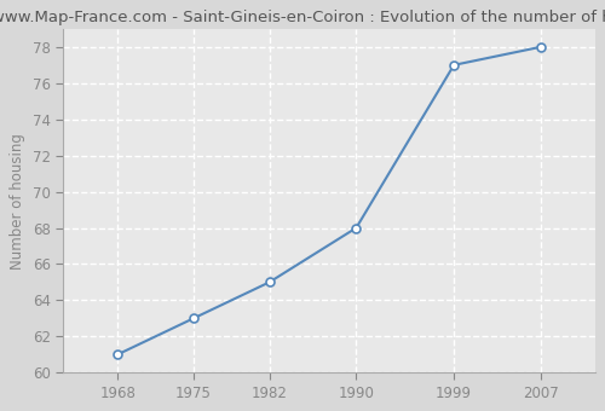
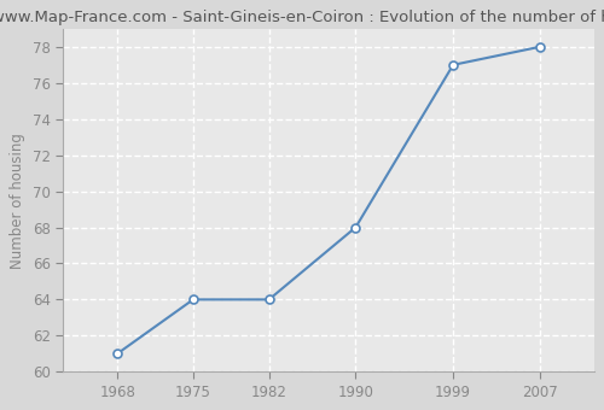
1975: 63 -> 64
1982: 65 -> 64
